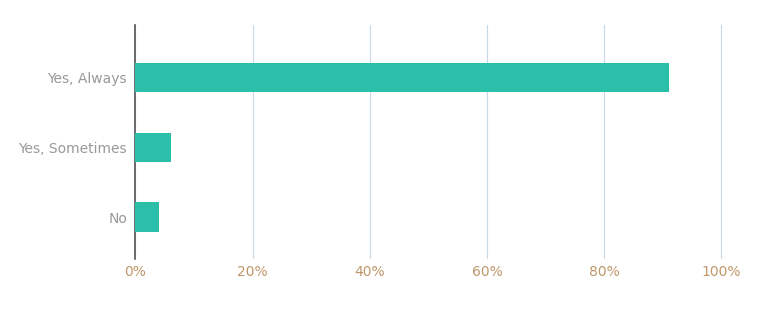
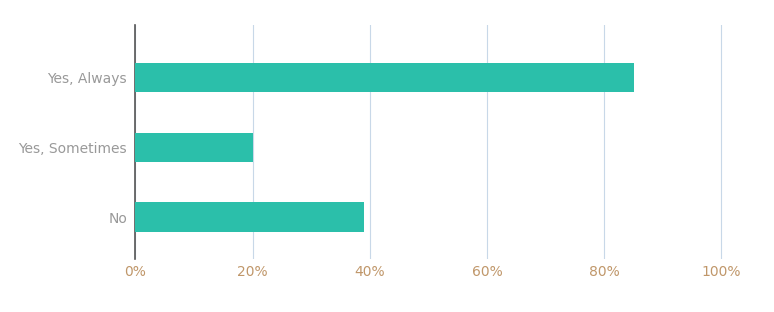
Yes, Always: 91% -> 85%
Yes, Sometimes: 6% -> 20%
No: 4% -> 39%
